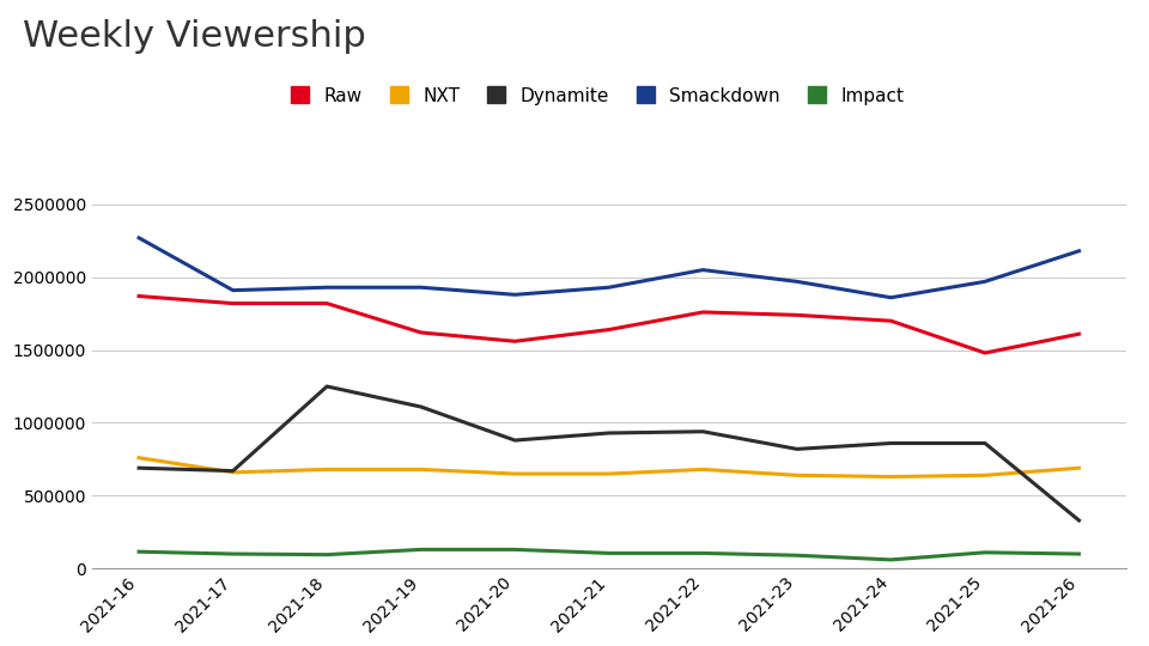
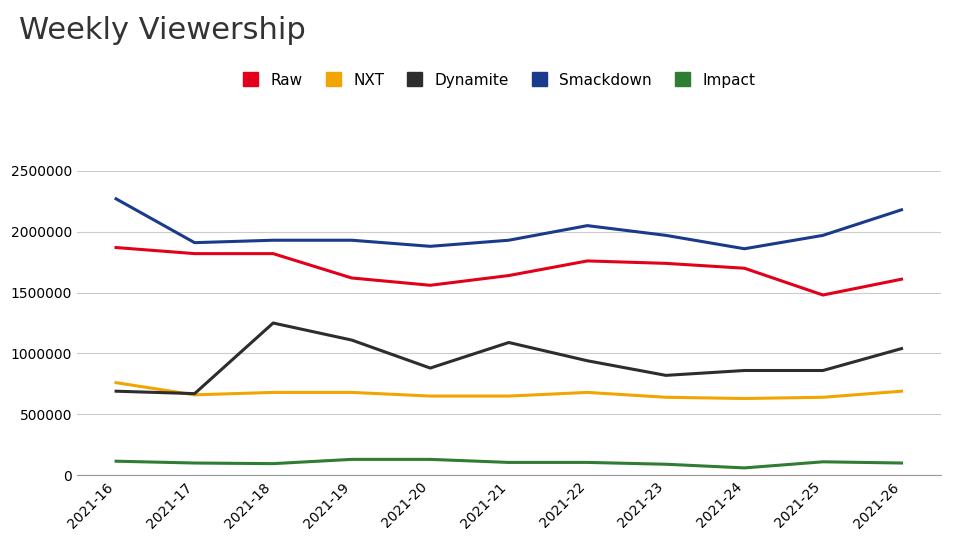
Dynamite/2021-21: 930000 -> 1090000
Dynamite/2021-26: 330000 -> 1040000
